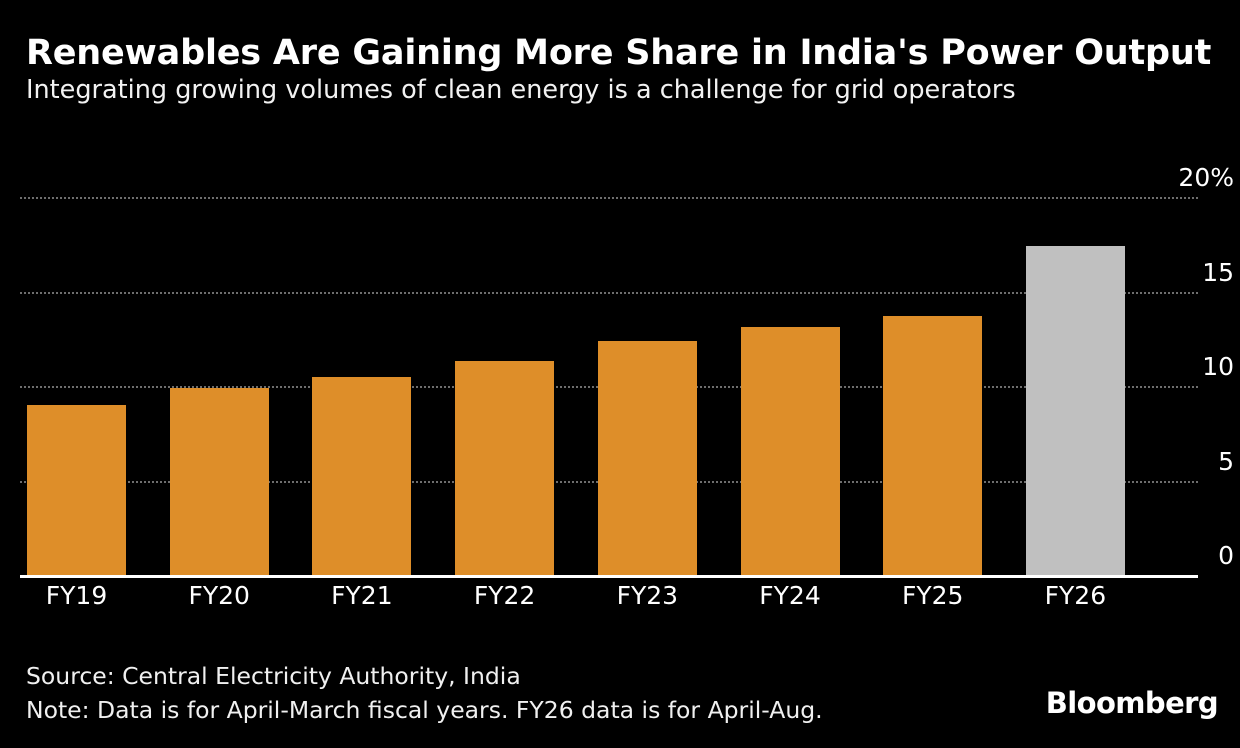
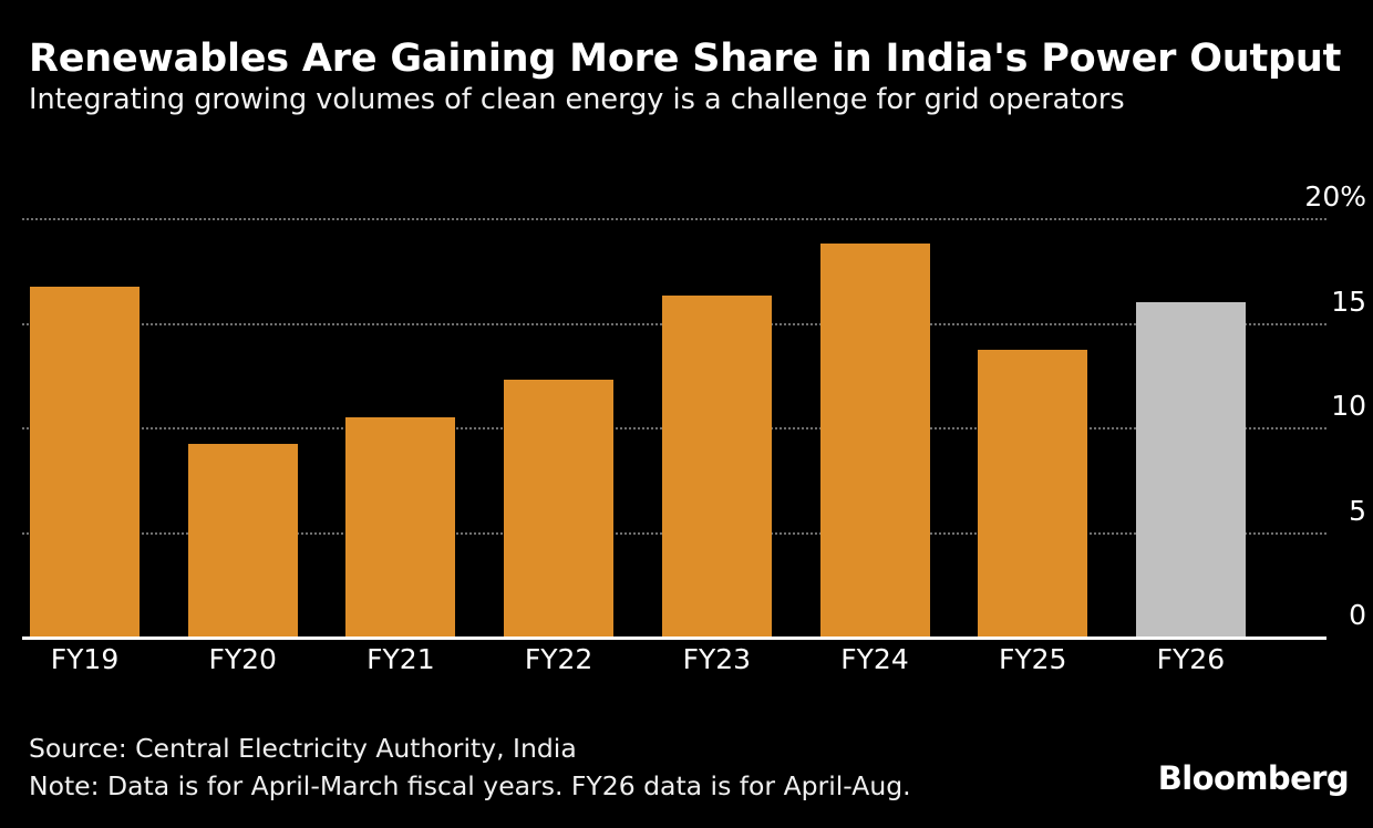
FY19: 9.0% -> 16.7%
FY20: 9.9% -> 9.2%
FY22: 11.3% -> 12.3%
FY23: 12.4% -> 16.3%
FY24: 13.1% -> 18.8%
FY26: 17.4% -> 16.0%
